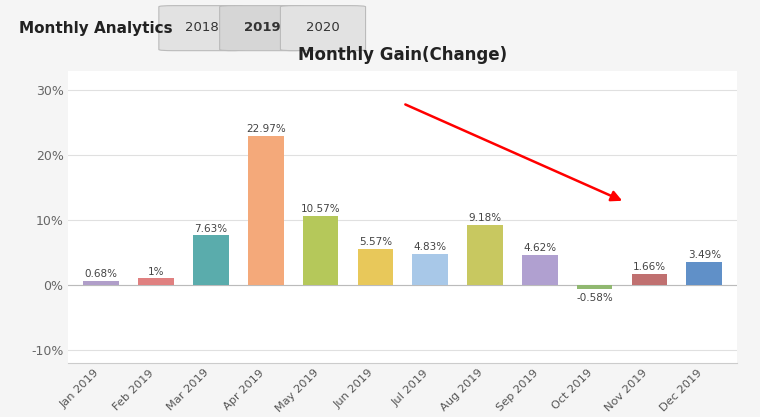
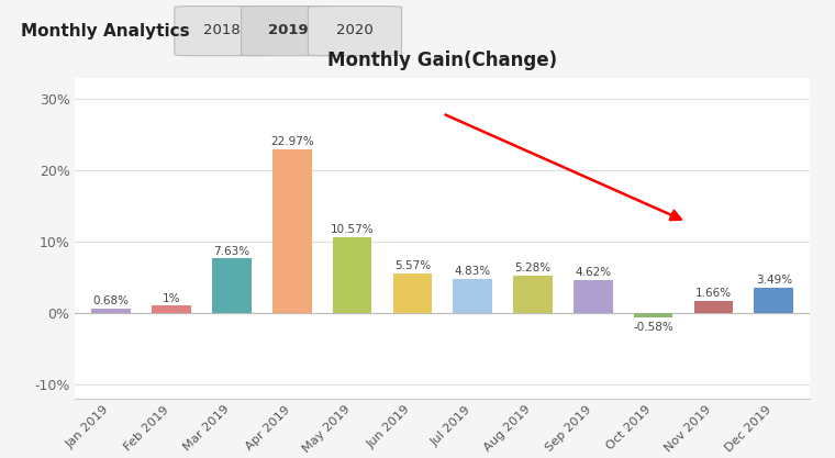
Aug 2019: 9.18% -> 5.28%
